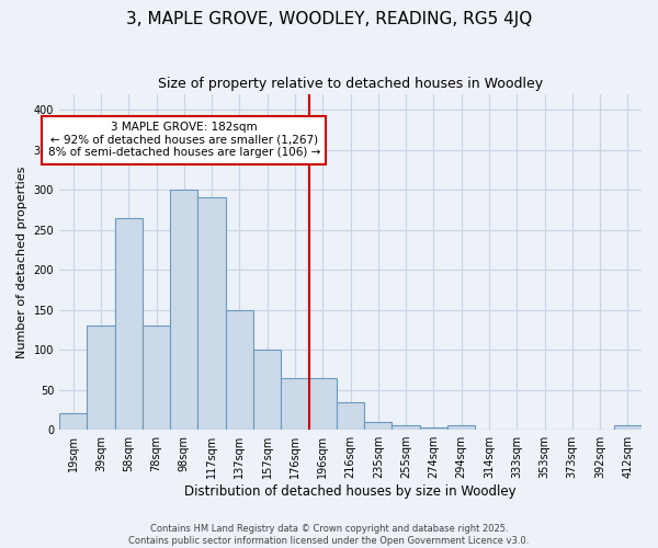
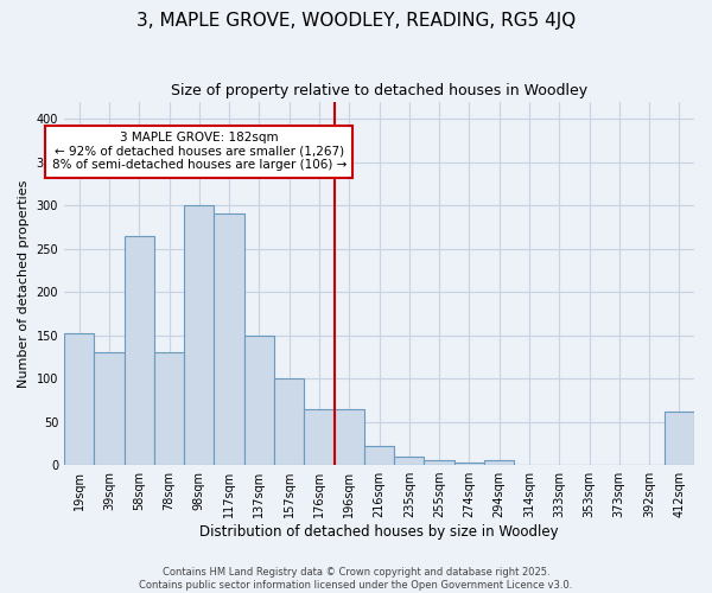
19sqm: 20 -> 152
216sqm: 35 -> 22
412sqm: 5 -> 62
